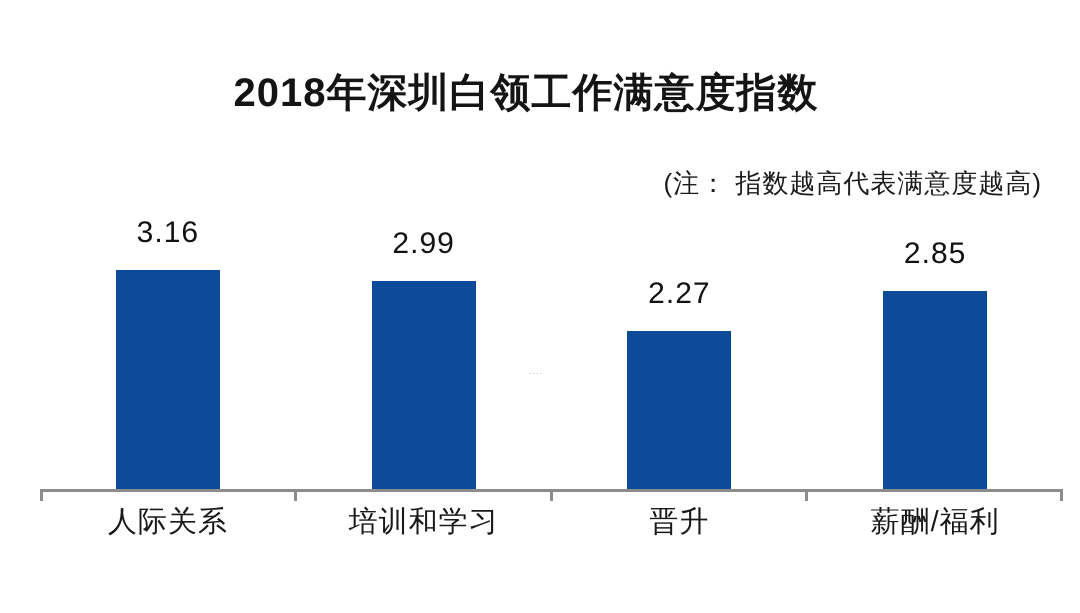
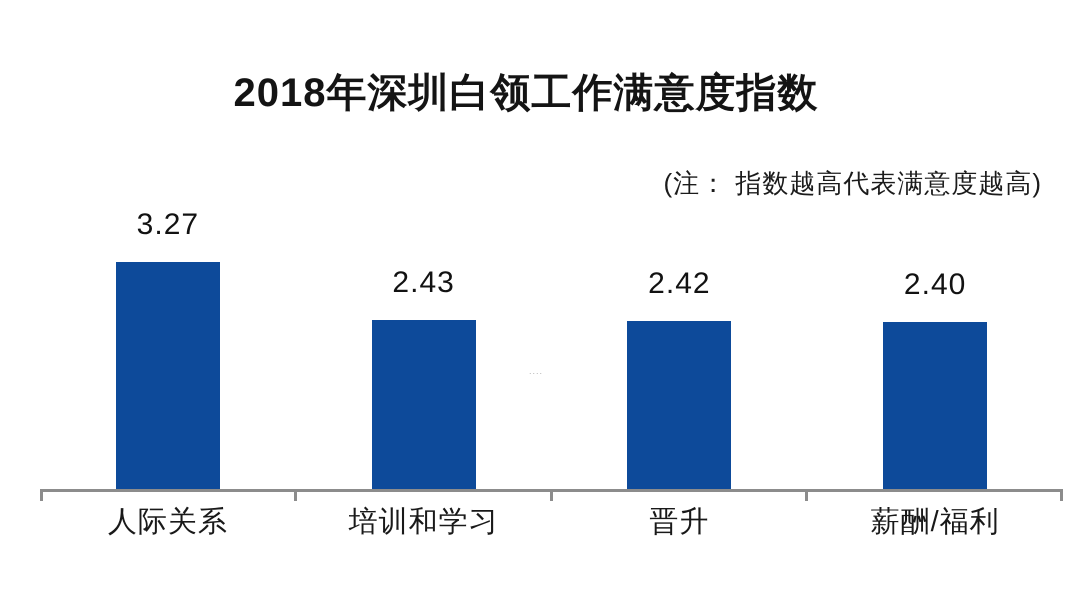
人际关系: 3.16 -> 3.27
培训和学习: 2.99 -> 2.43
晋升: 2.27 -> 2.42
薪酬/福利: 2.85 -> 2.40
